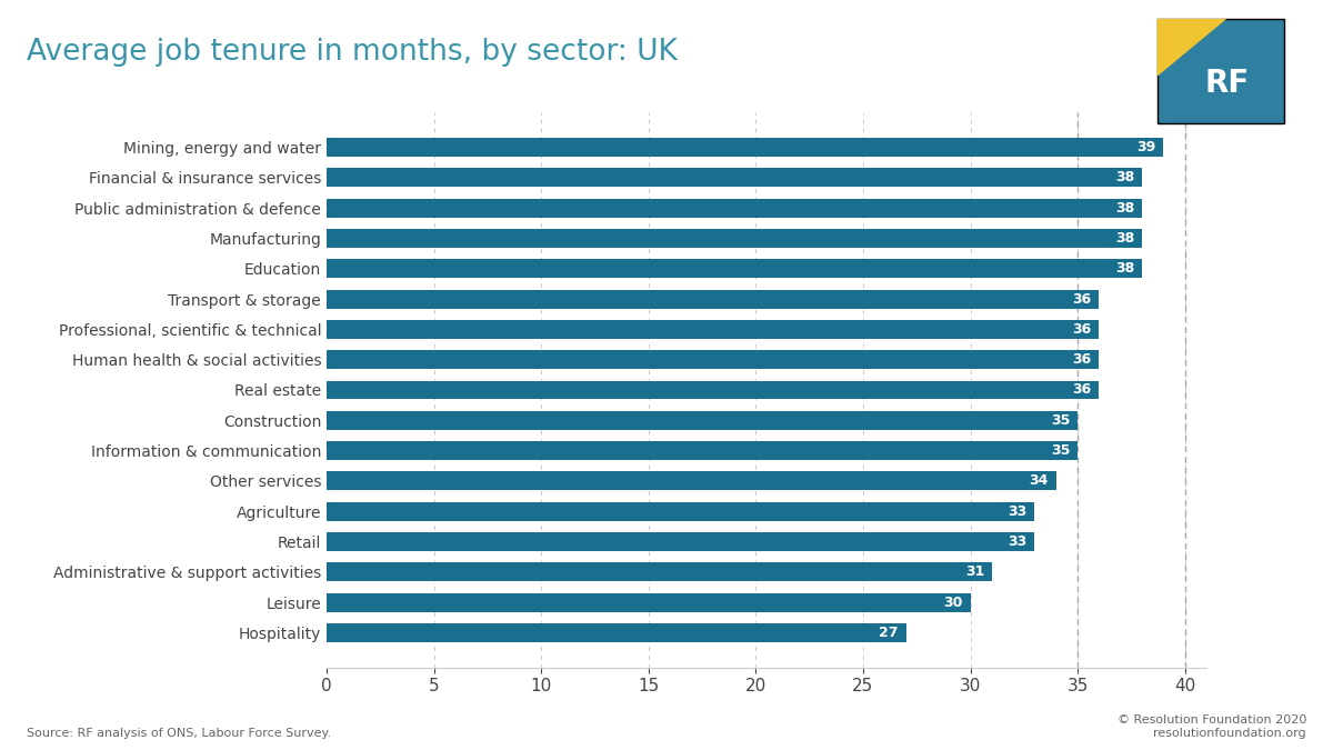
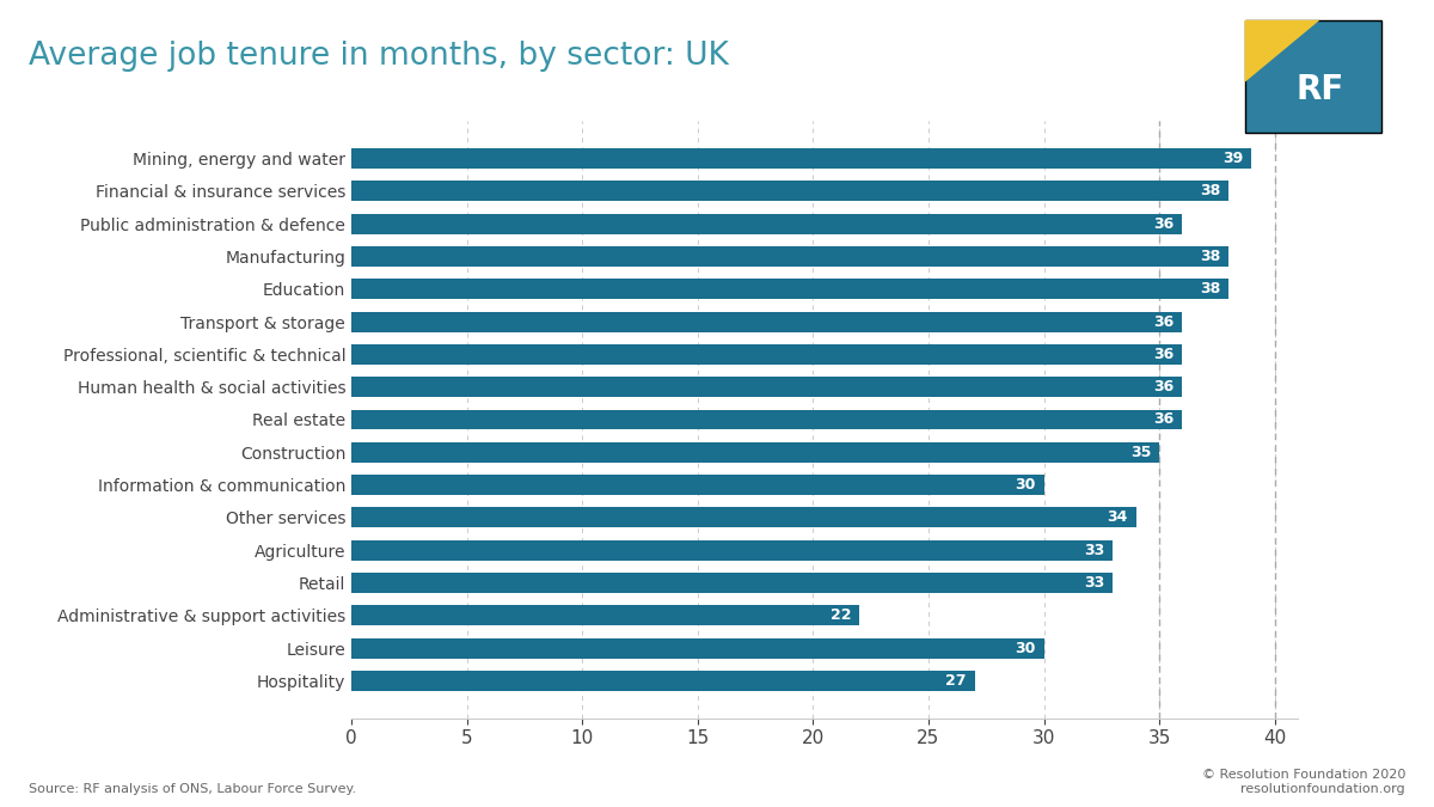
Public administration & defence: 38 -> 36
Information & communication: 35 -> 30
Administrative & support activities: 31 -> 22
